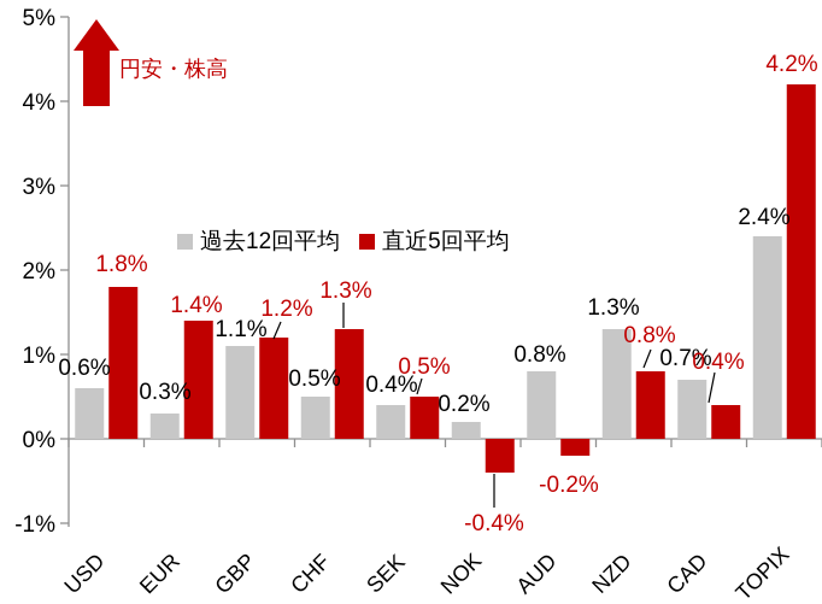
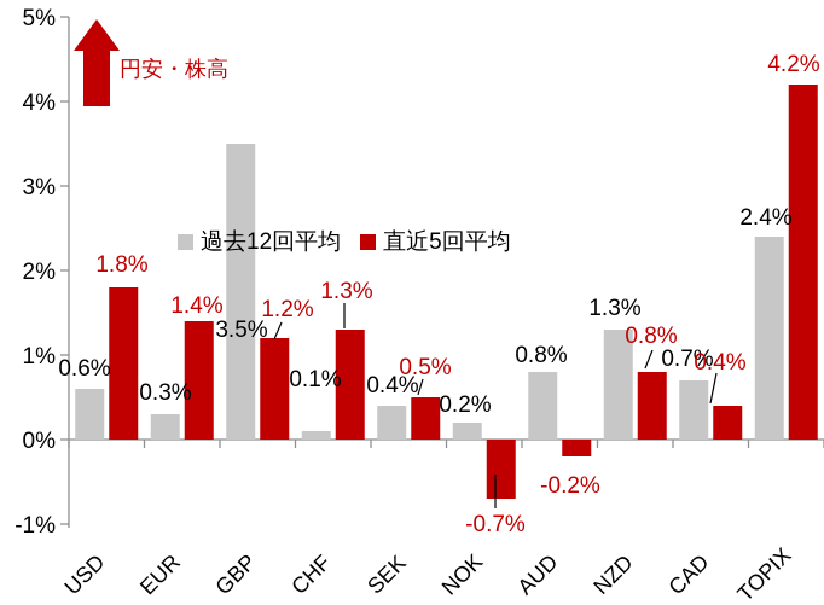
過去12回平均/GBP: 1.1% -> 3.5%
過去12回平均/CHF: 0.5% -> 0.1%
直近5回平均/NOK: -0.4% -> -0.7%
